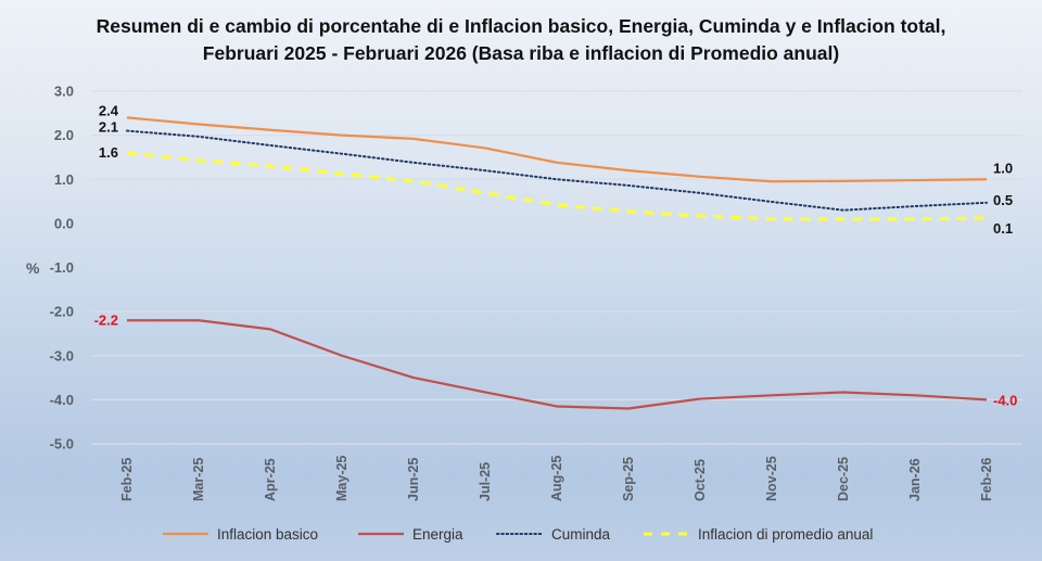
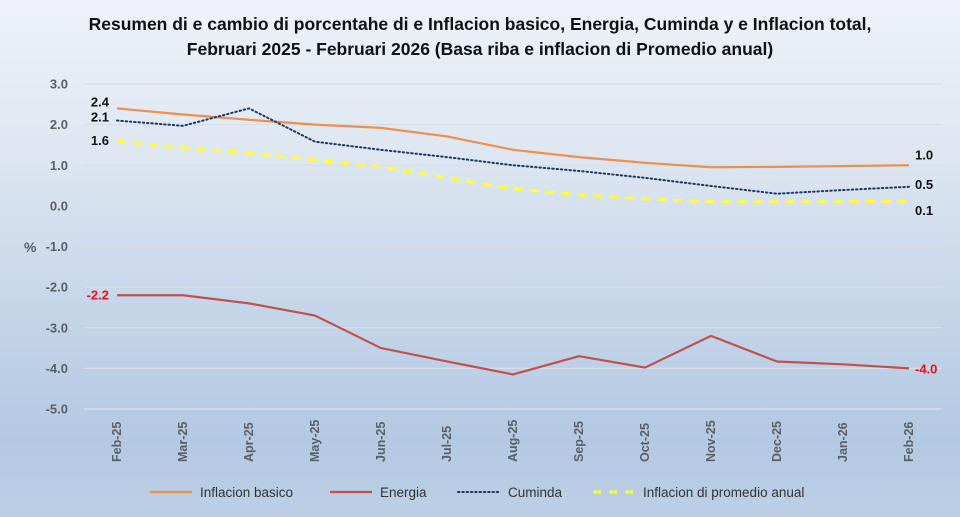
Cuminda/Apr-25: 1.8 -> 2.4
Energia/May-25: -3.0 -> -2.7
Energia/Sep-25: -4.2 -> -3.7
Energia/Nov-25: -3.9 -> -3.2
